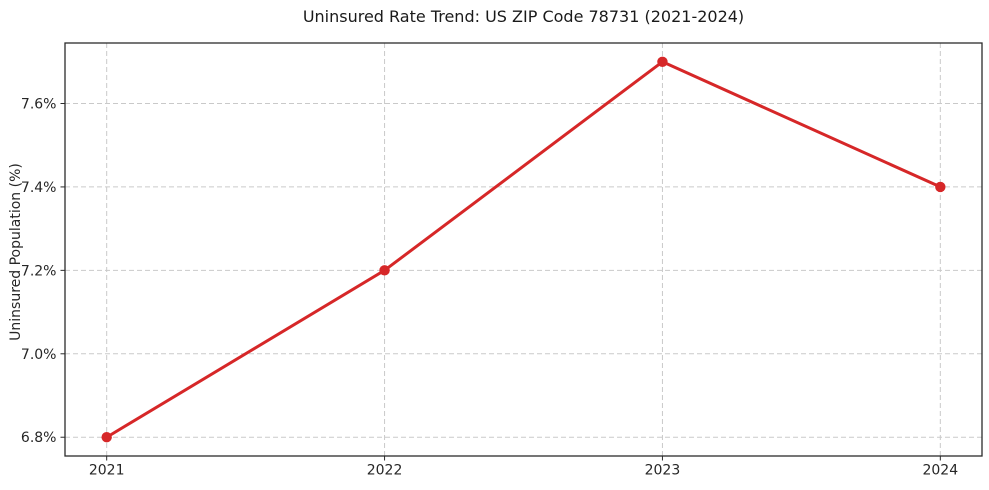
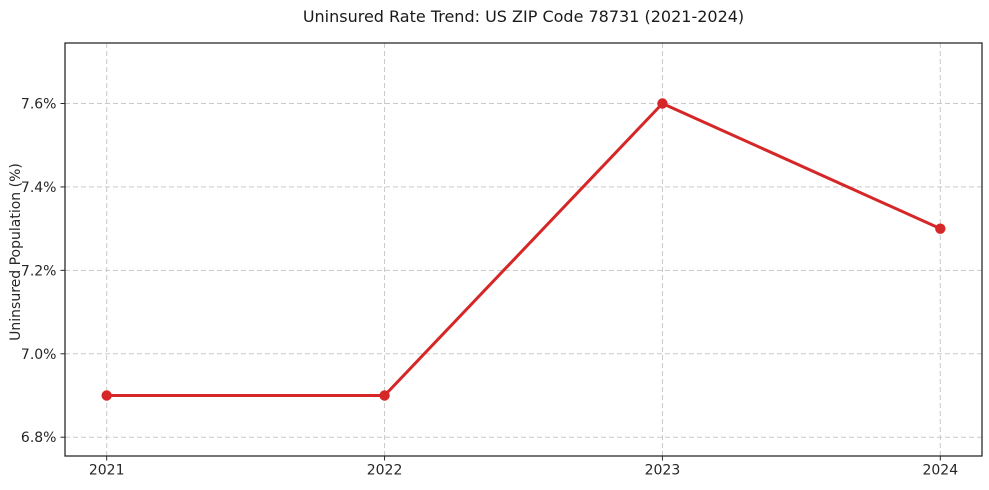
2021: 6.8% -> 6.9%
2022: 7.2% -> 6.9%
2023: 7.7% -> 7.6%
2024: 7.4% -> 7.3%
